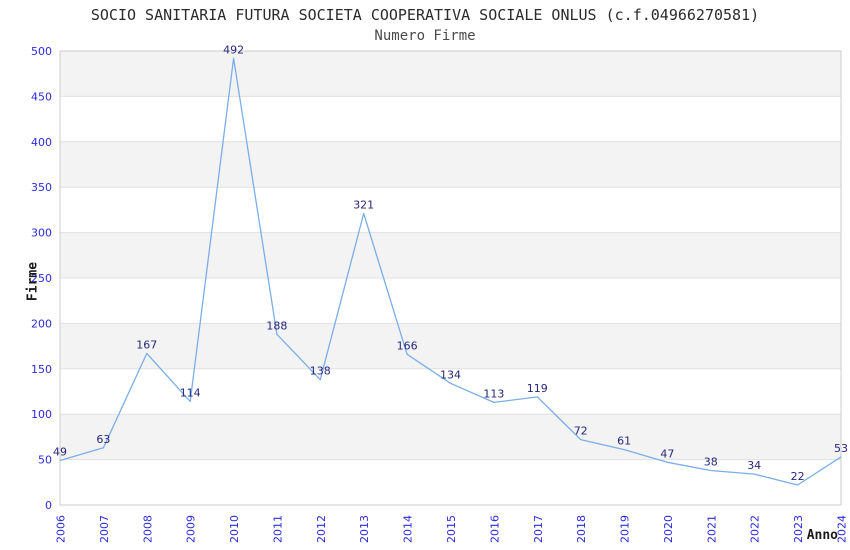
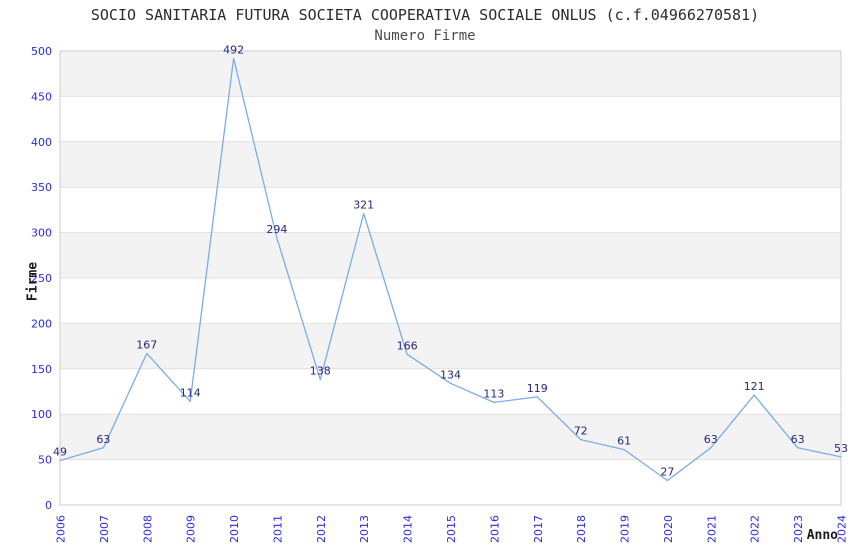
2011: 188 -> 294
2020: 47 -> 27
2021: 38 -> 63
2022: 34 -> 121
2023: 22 -> 63
